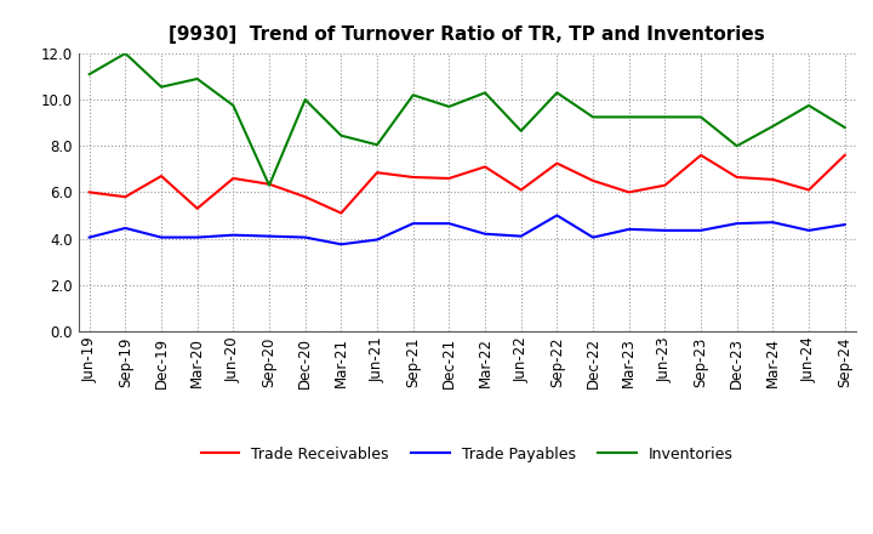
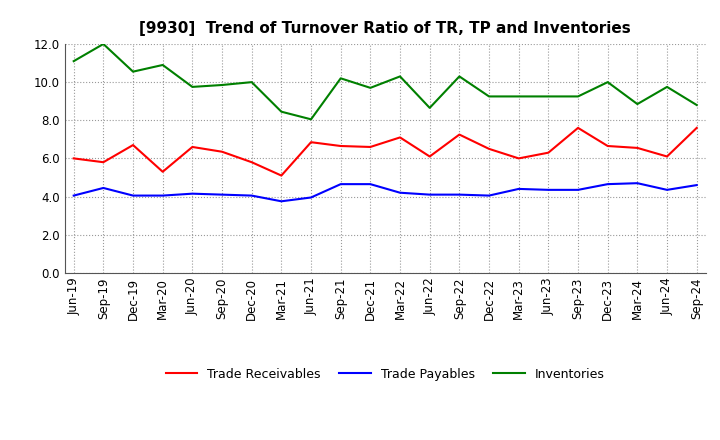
Inventories/Sep-20: 6.3 -> 9.8
Trade Payables/Sep-22: 5.0 -> 4.1
Inventories/Dec-23: 8.0 -> 10.0
